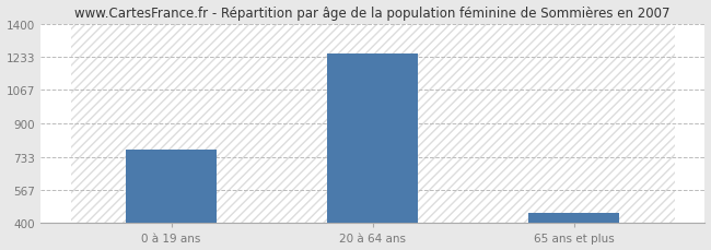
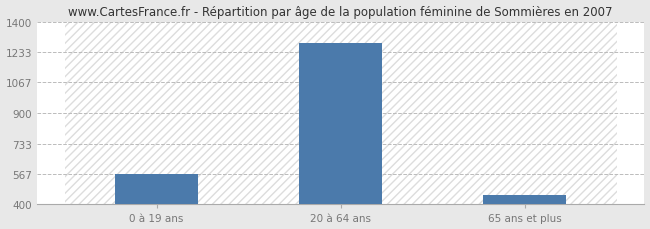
0 à 19 ans: 770 -> 570
20 à 64 ans: 1250 -> 1280
